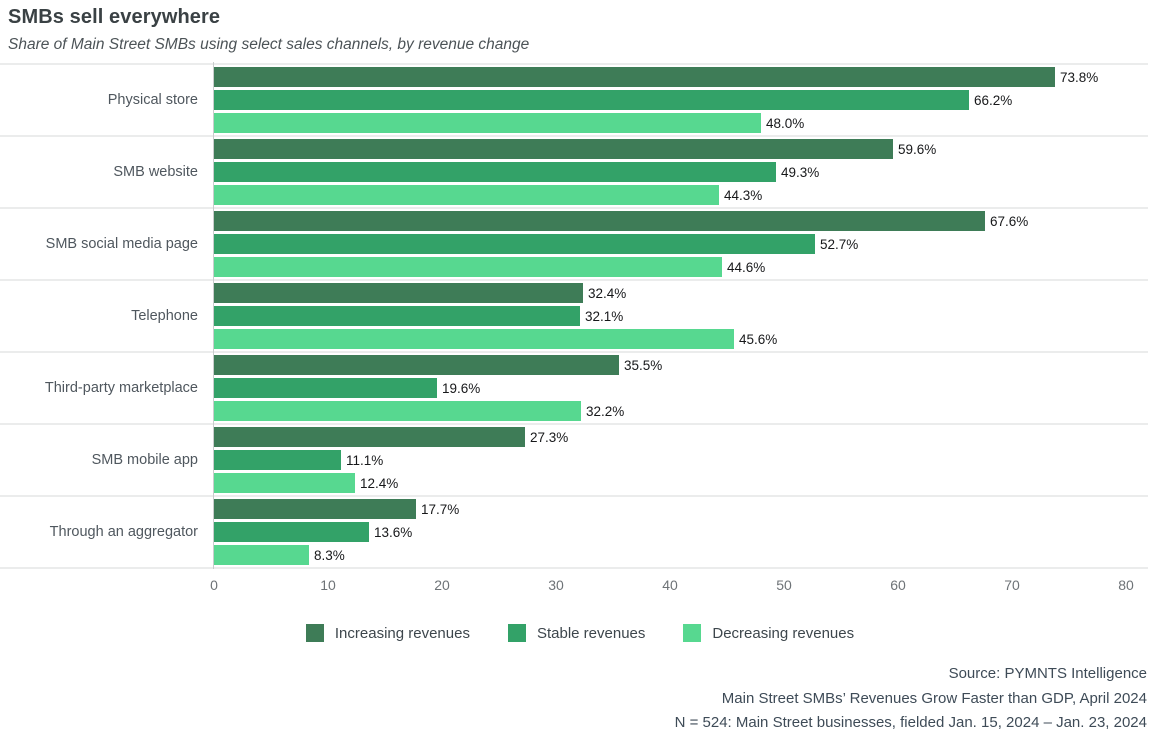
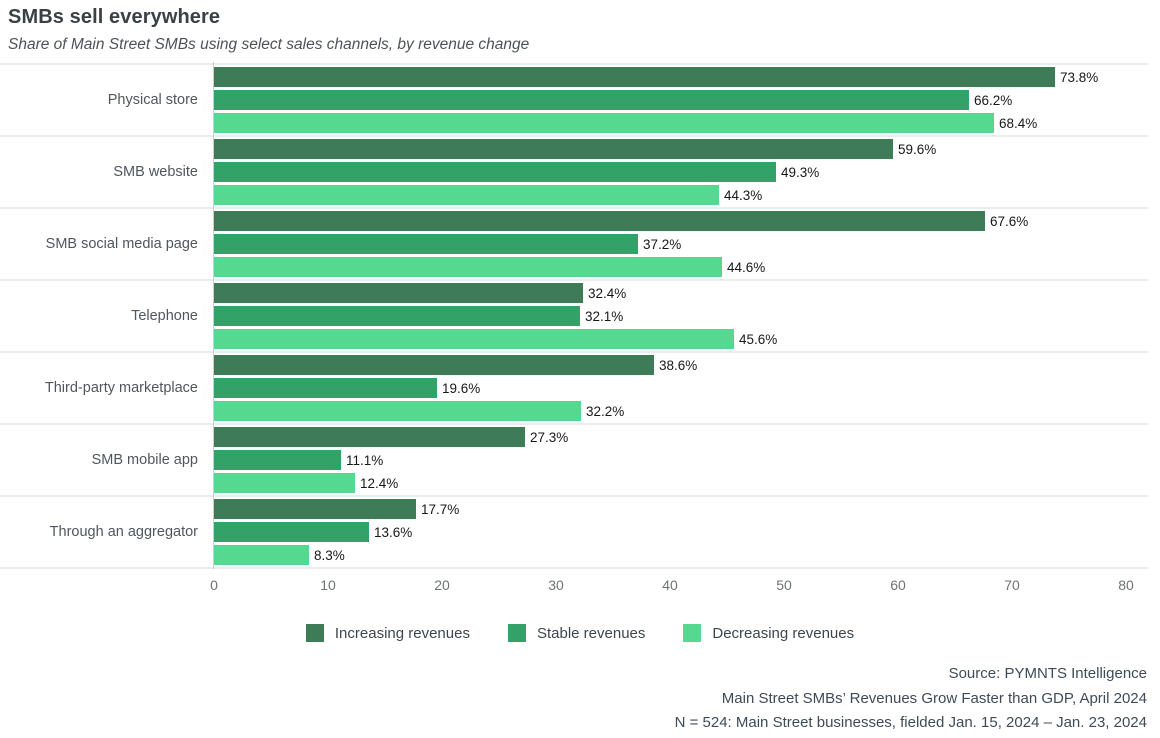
Decreasing revenues/Physical store: 48.0% -> 68.4%
Stable revenues/SMB social media page: 52.7% -> 37.2%
Increasing revenues/Third-party marketplace: 35.5% -> 38.6%
